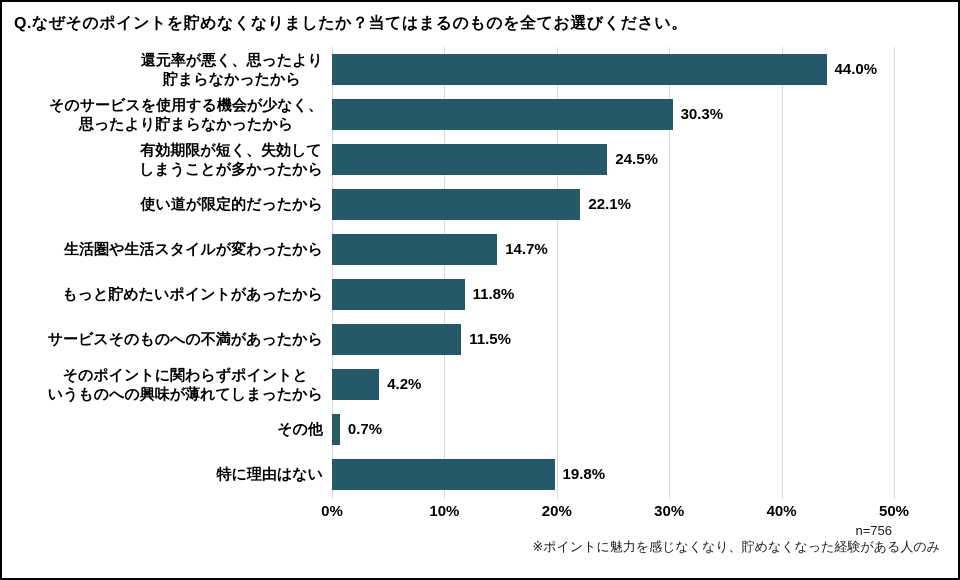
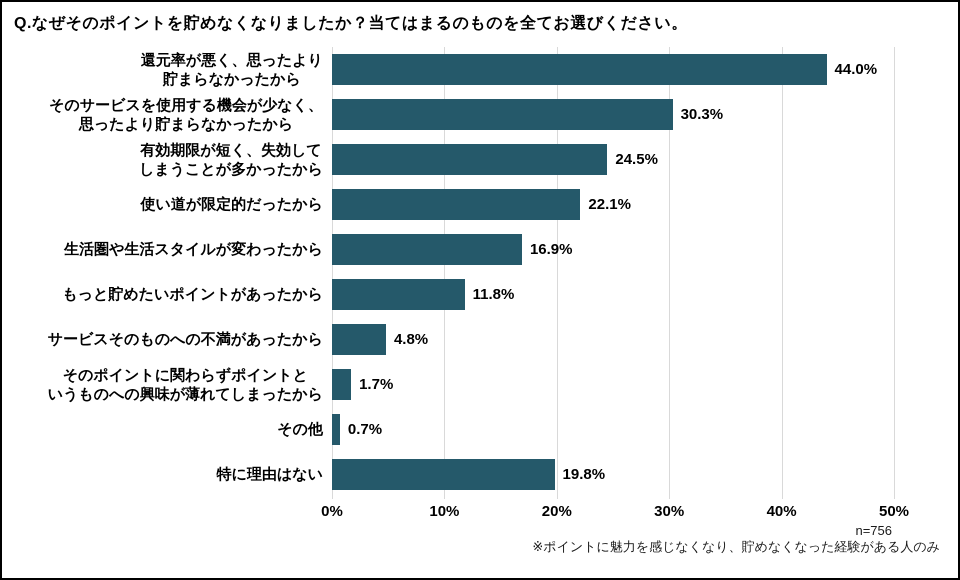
生活圏や生活スタイルが変わったから: 14.7% -> 16.9%
サービスそのものへの不満があったから: 11.5% -> 4.8%
そのポイントに関わらずポイントと いうものへの興味が薄れてしまったから: 4.2% -> 1.7%
